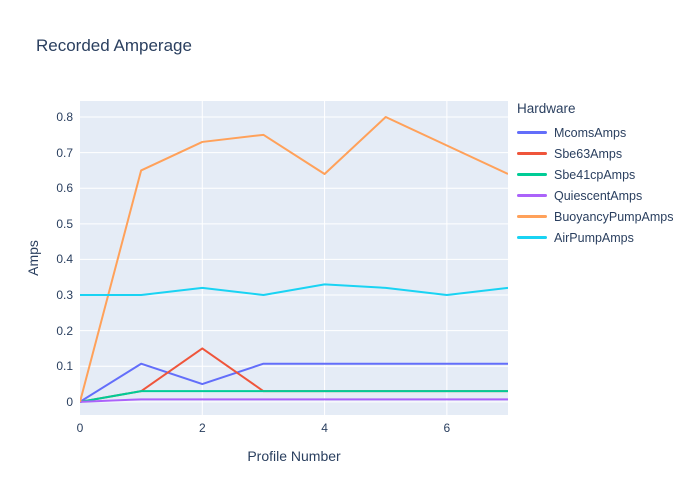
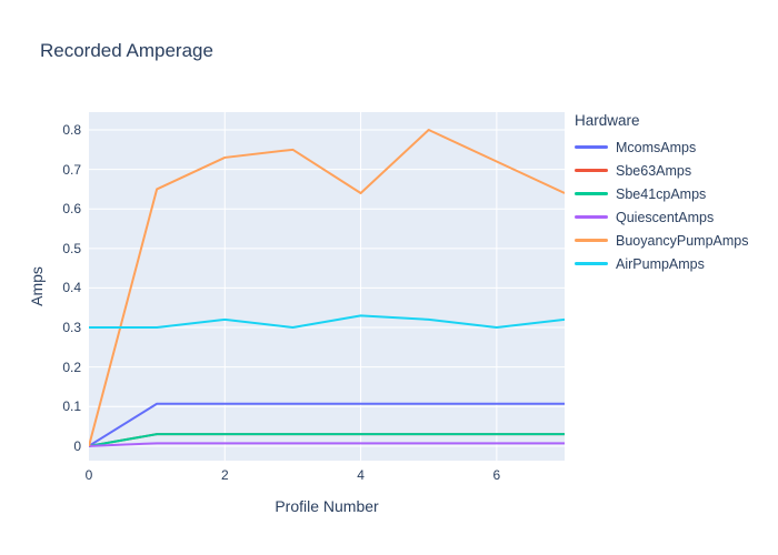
McomsAmps/2: 0.05 -> 0.11
Sbe63Amps/2: 0.15 -> 0.03
